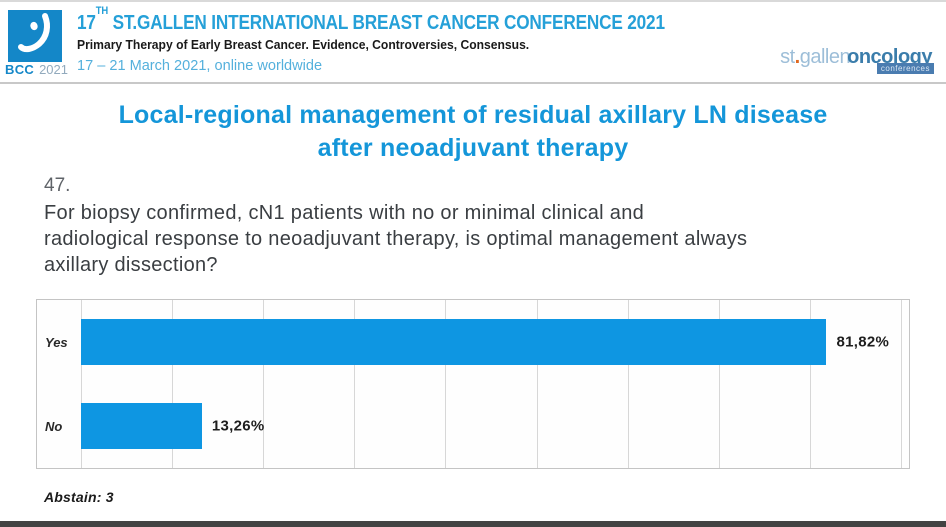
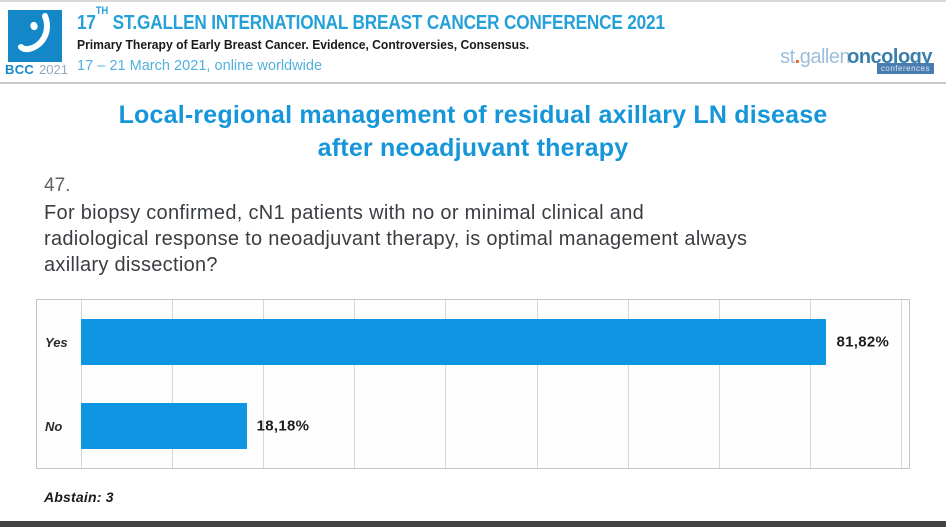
No: 13,26% -> 18,18%
